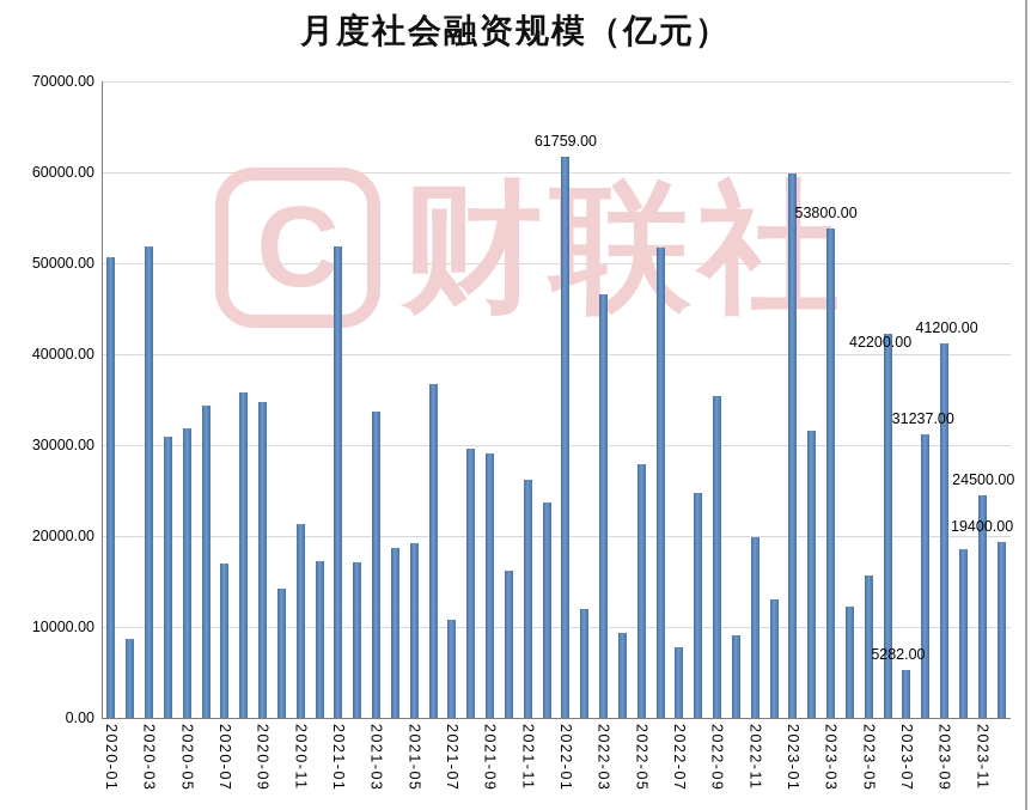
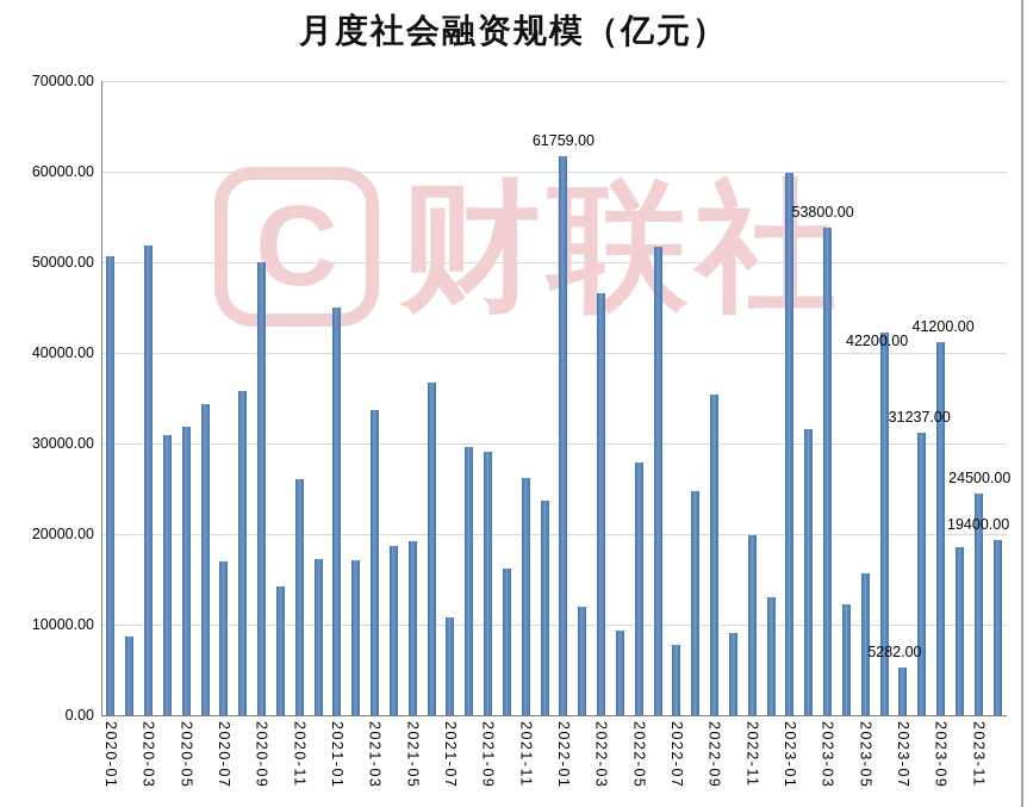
2020-09: 35000 -> 50000
2020-11: 21000 -> 26000
2021-01: 52000 -> 45000
